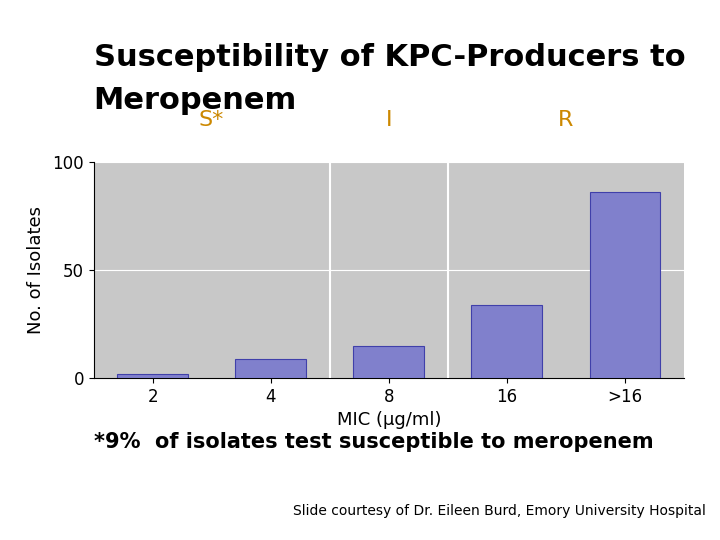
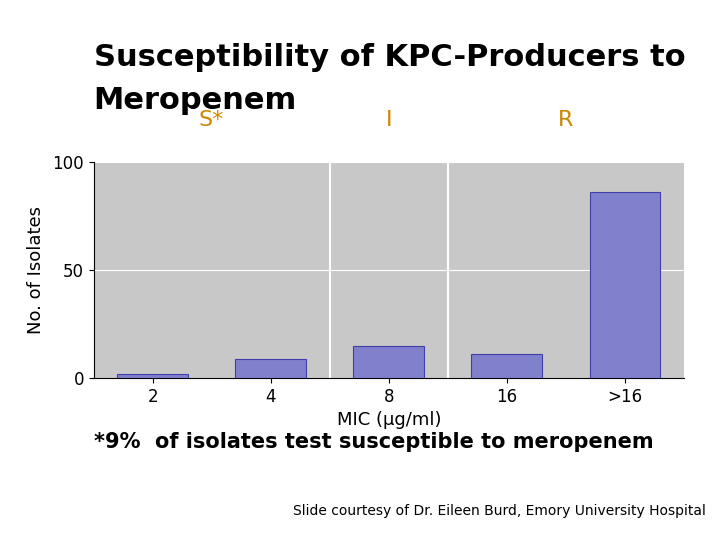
16: 34 -> 11
